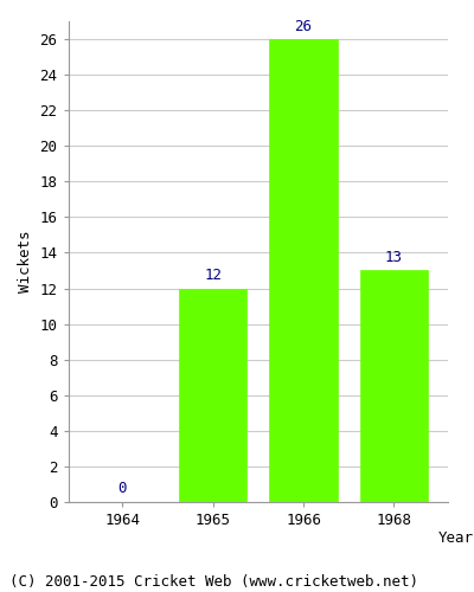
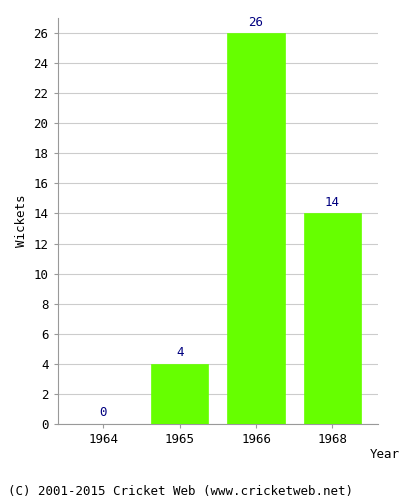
1965: 12 -> 4
1968: 13 -> 14
